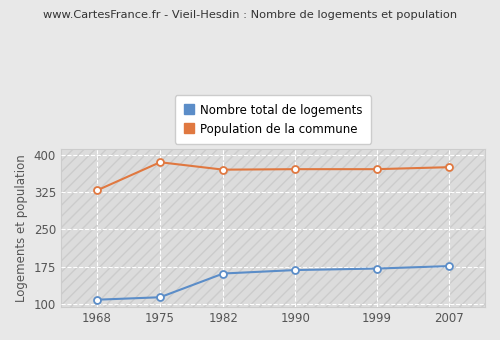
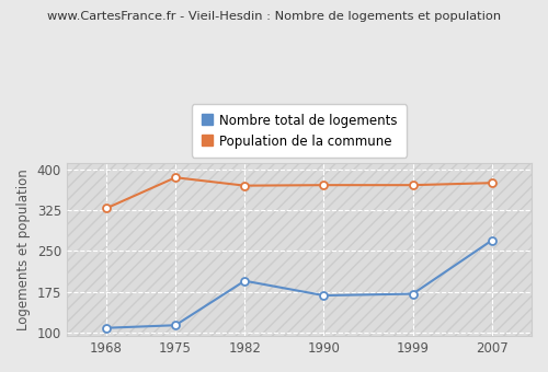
Nombre total de logements/1982: 161 -> 195
Nombre total de logements/2007: 176 -> 270
